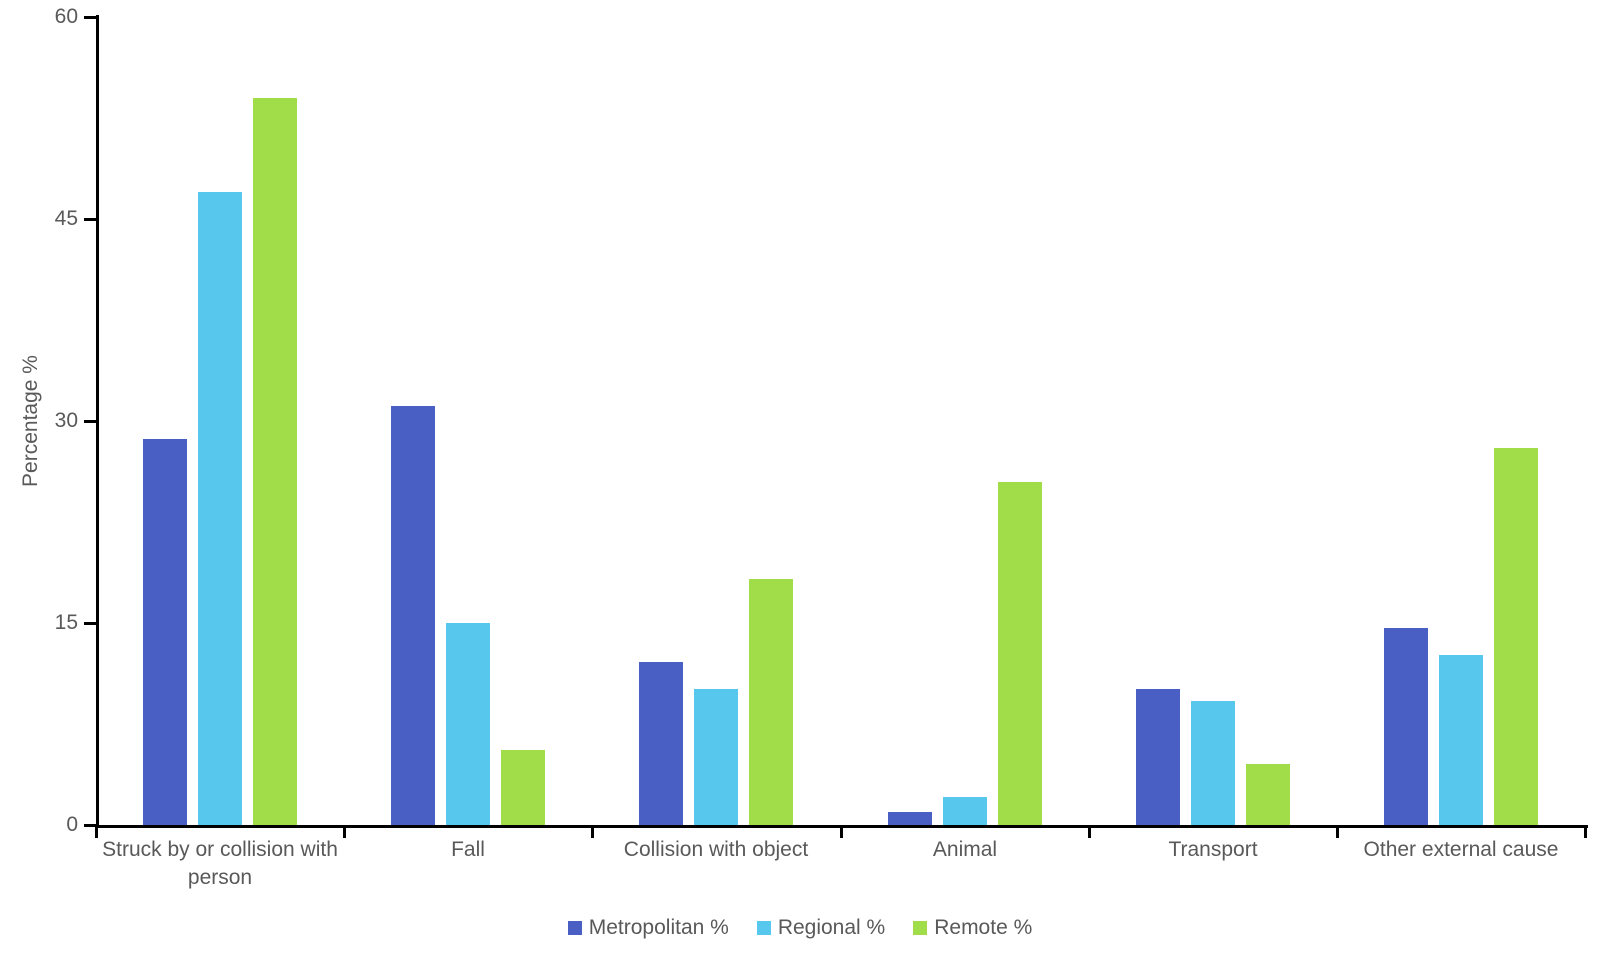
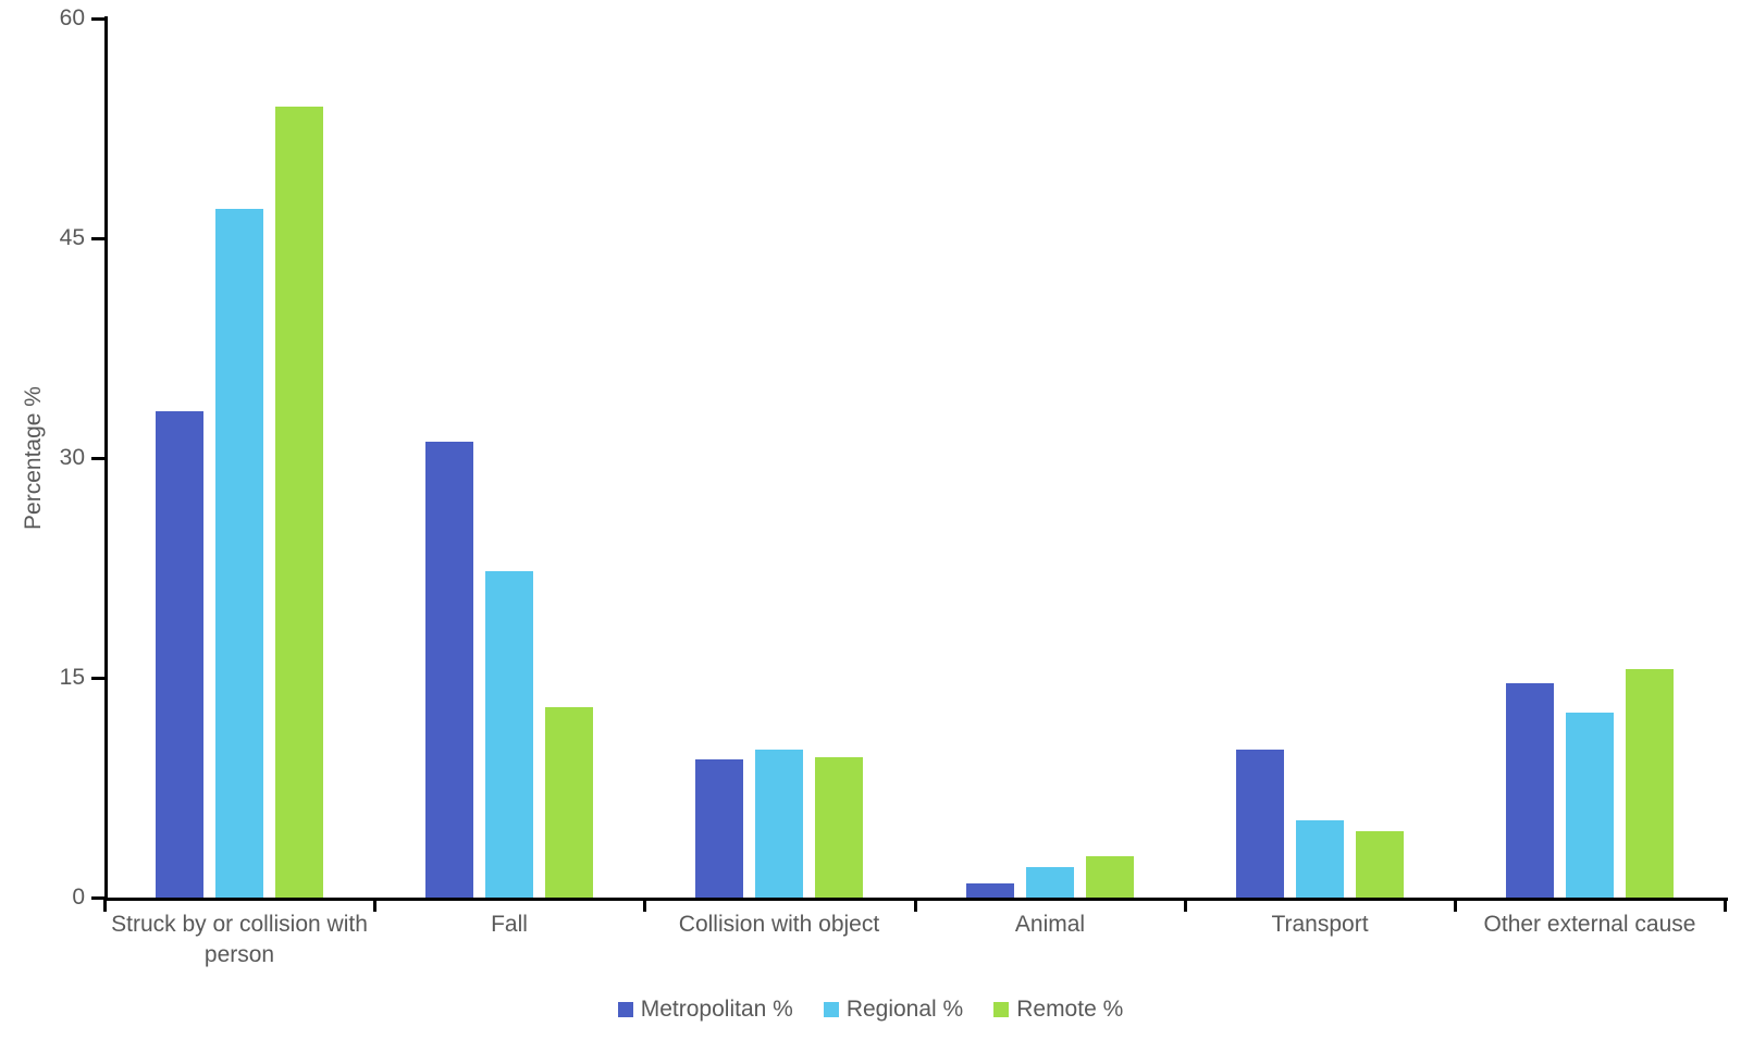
Metropolitan %/Struck by or collision with person: 28.7 -> 33.2
Regional %/Fall: 15.0 -> 22.3
Remote %/Fall: 5.6 -> 13.0
Metropolitan %/Collision with object: 12.1 -> 9.4
Remote %/Collision with object: 18.3 -> 9.6
Remote %/Animal: 25.5 -> 2.8
Regional %/Transport: 9.2 -> 5.3
Remote %/Other external cause: 28.0 -> 15.6
